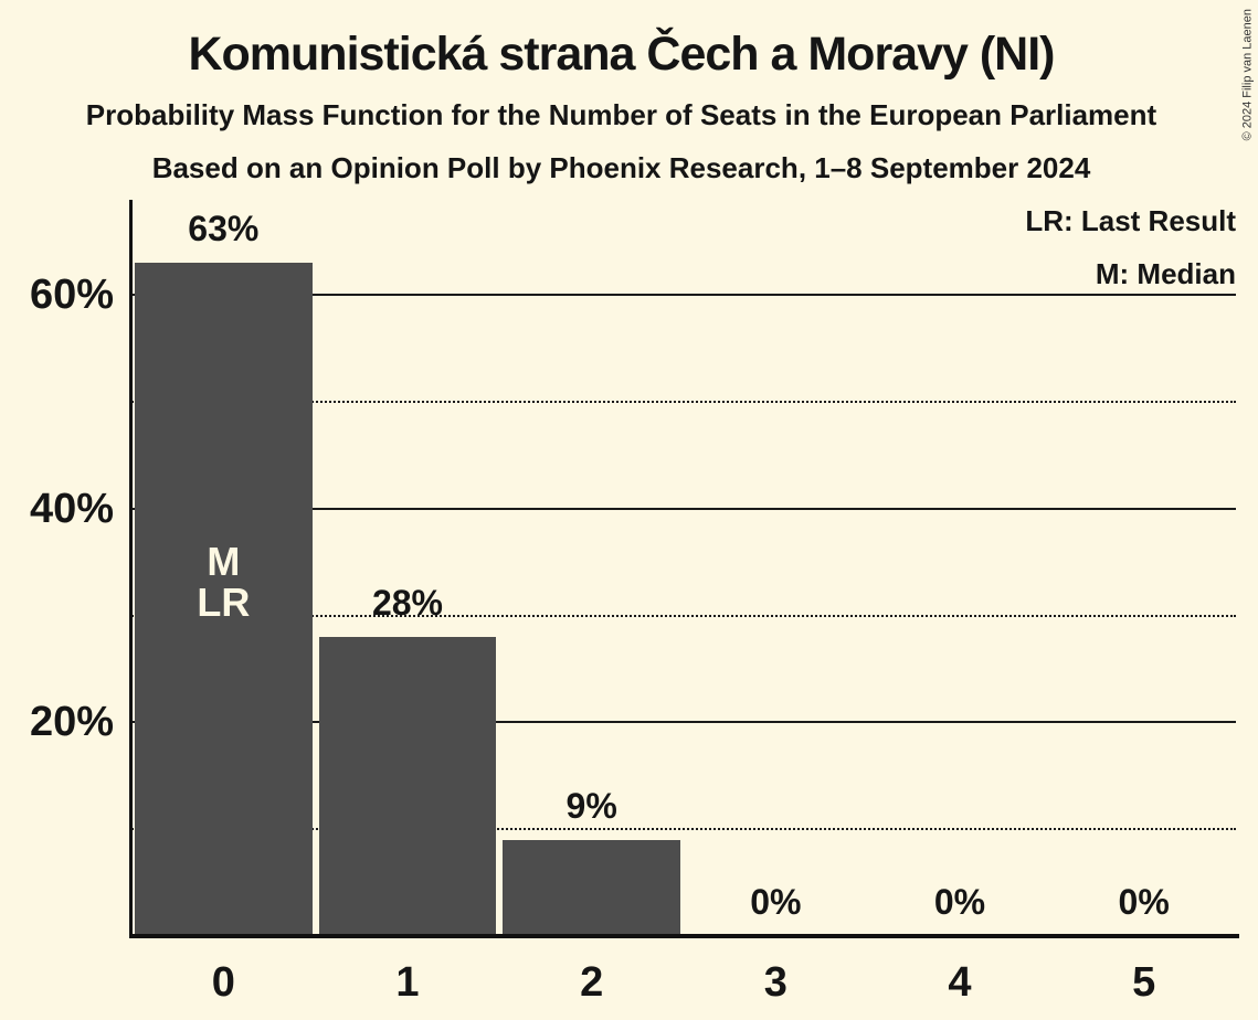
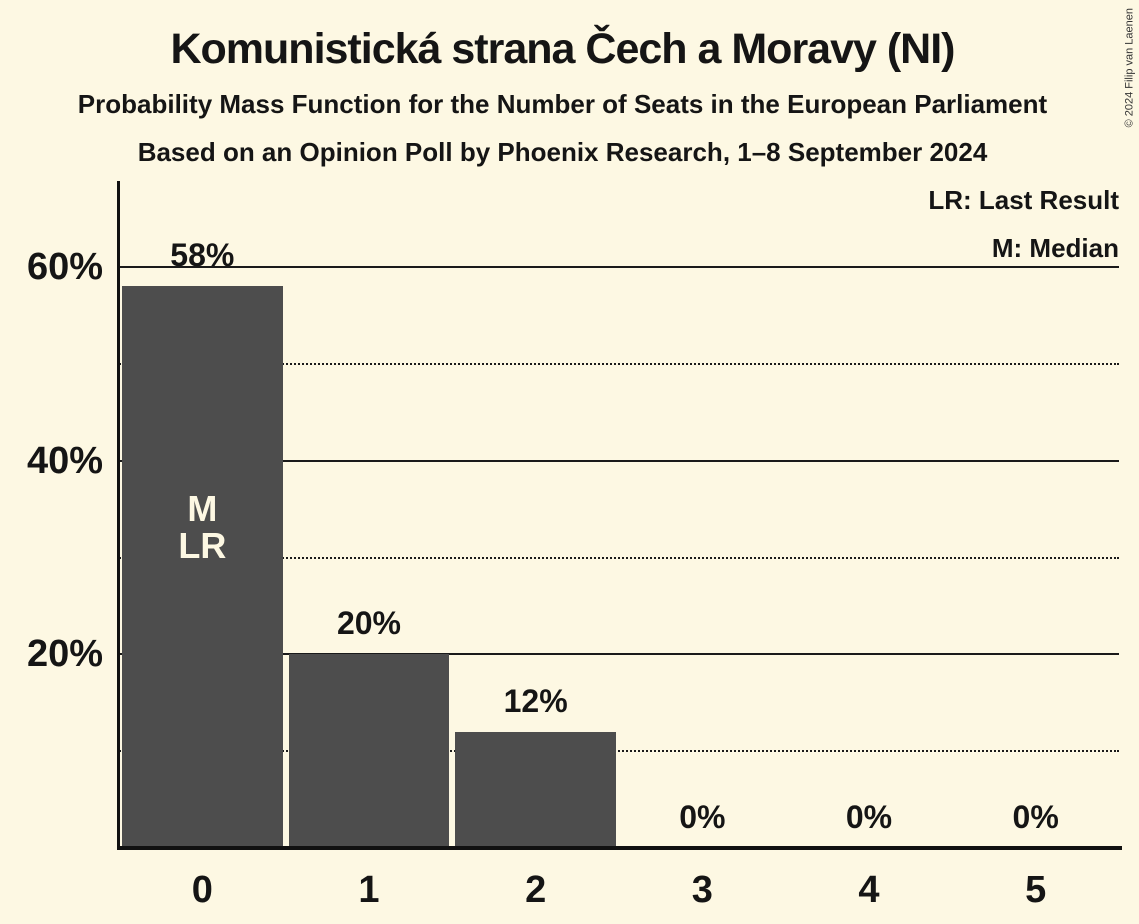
0: 63% -> 58%
1: 28% -> 20%
2: 9% -> 12%
